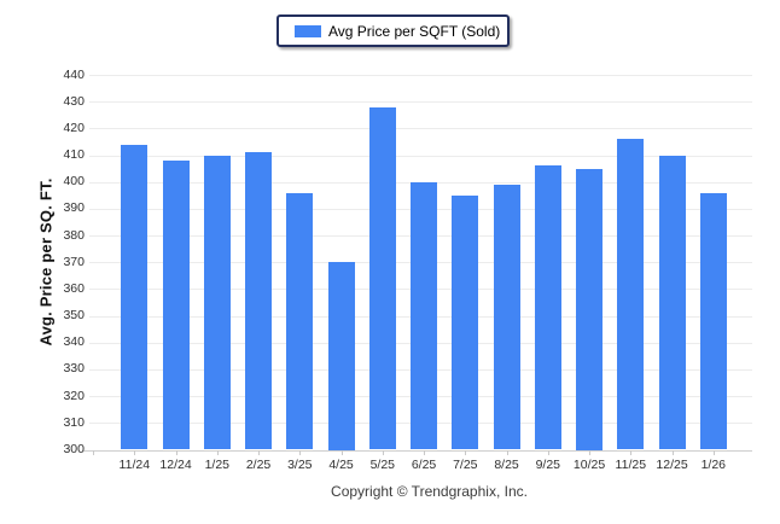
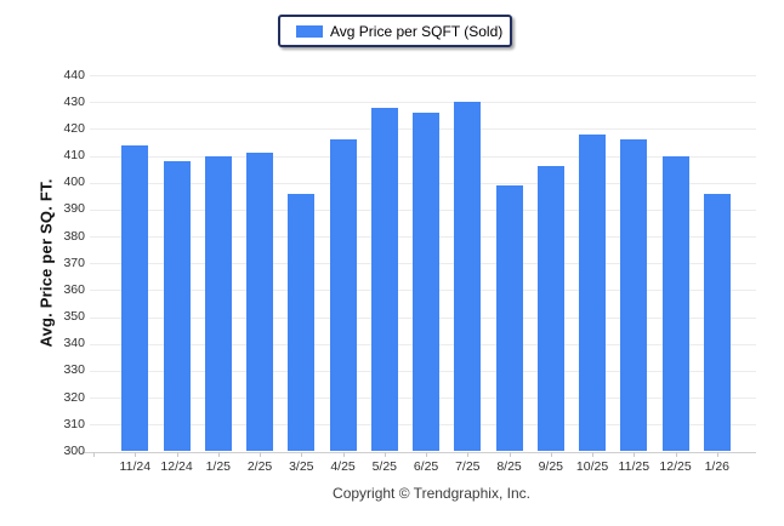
4/25: 370 -> 416
6/25: 400 -> 426
7/25: 395 -> 430
10/25: 405 -> 418
